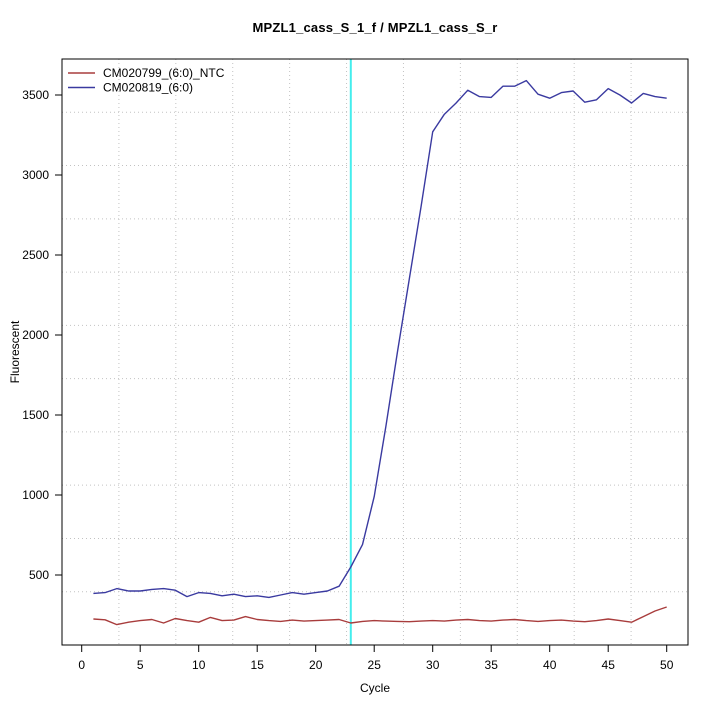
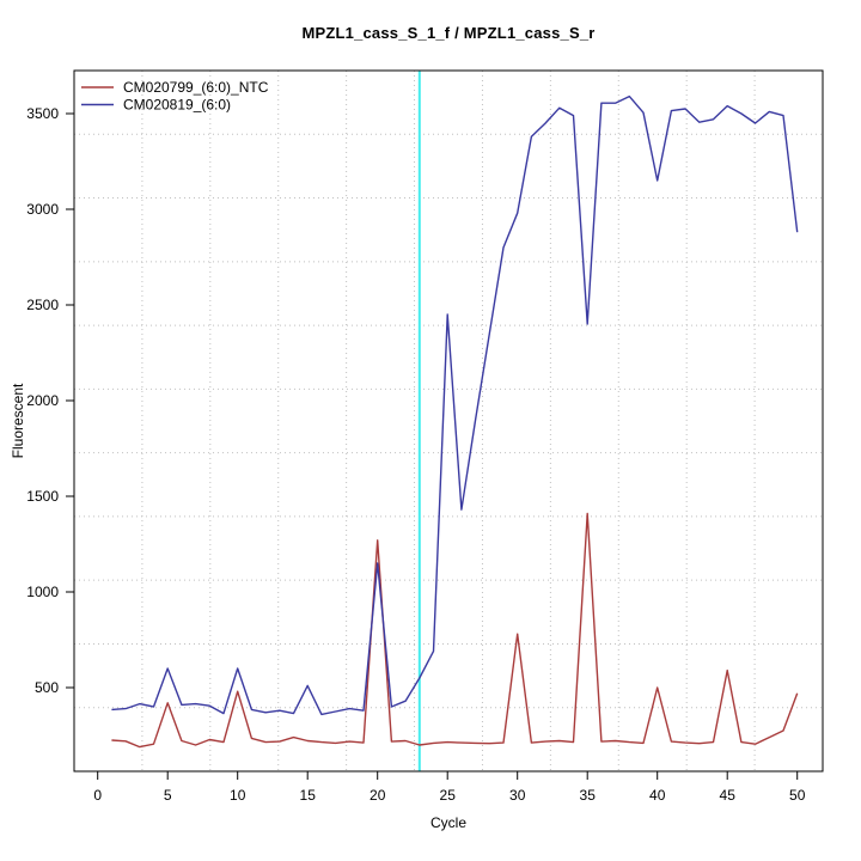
CM020799_(6:0)_NTC/5: 220 -> 420
CM020819_(6:0)/5: 400 -> 600
CM020799_(6:0)_NTC/10: 200 -> 480
CM020819_(6:0)/10: 390 -> 600
CM020819_(6:0)/15: 370 -> 510
CM020799_(6:0)_NTC/20: 220 -> 1270
CM020819_(6:0)/20: 390 -> 1150
CM020819_(6:0)/25: 990 -> 2450
CM020799_(6:0)_NTC/30: 220 -> 780
CM020819_(6:0)/30: 3270 -> 2980
CM020799_(6:0)_NTC/35: 210 -> 1410
CM020819_(6:0)/35: 3480 -> 2400
CM020799_(6:0)_NTC/40: 220 -> 500
CM020819_(6:0)/40: 3480 -> 3150
CM020799_(6:0)_NTC/45: 220 -> 590
CM020799_(6:0)_NTC/50: 300 -> 470
CM020819_(6:0)/50: 3480 -> 2880
